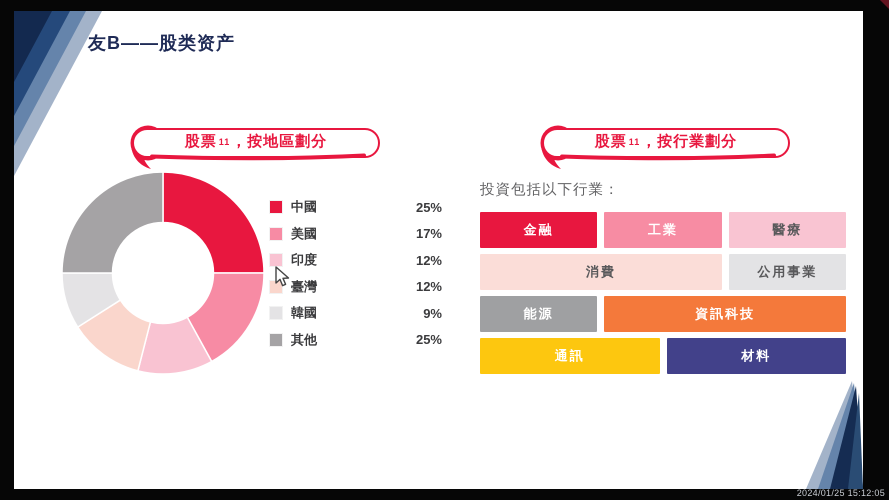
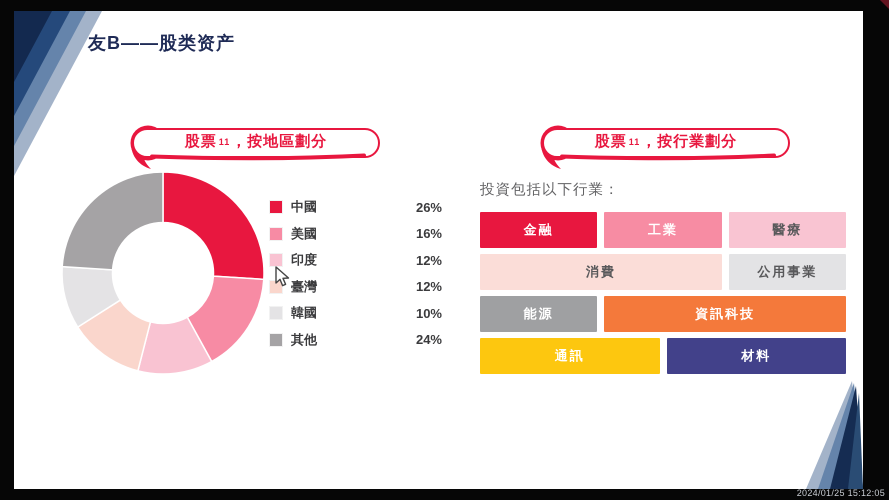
中國: 25% -> 26%
美國: 17% -> 16%
韓國: 9% -> 10%
其他: 25% -> 24%
